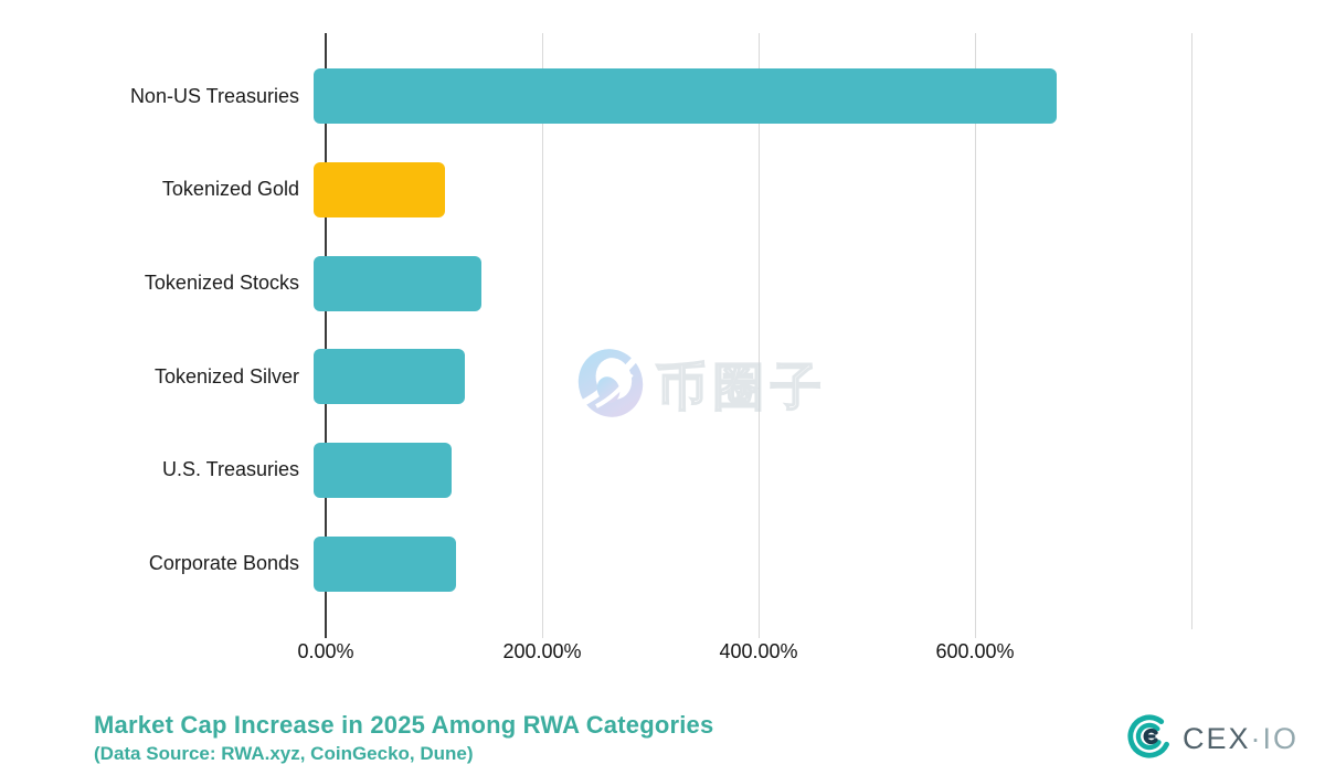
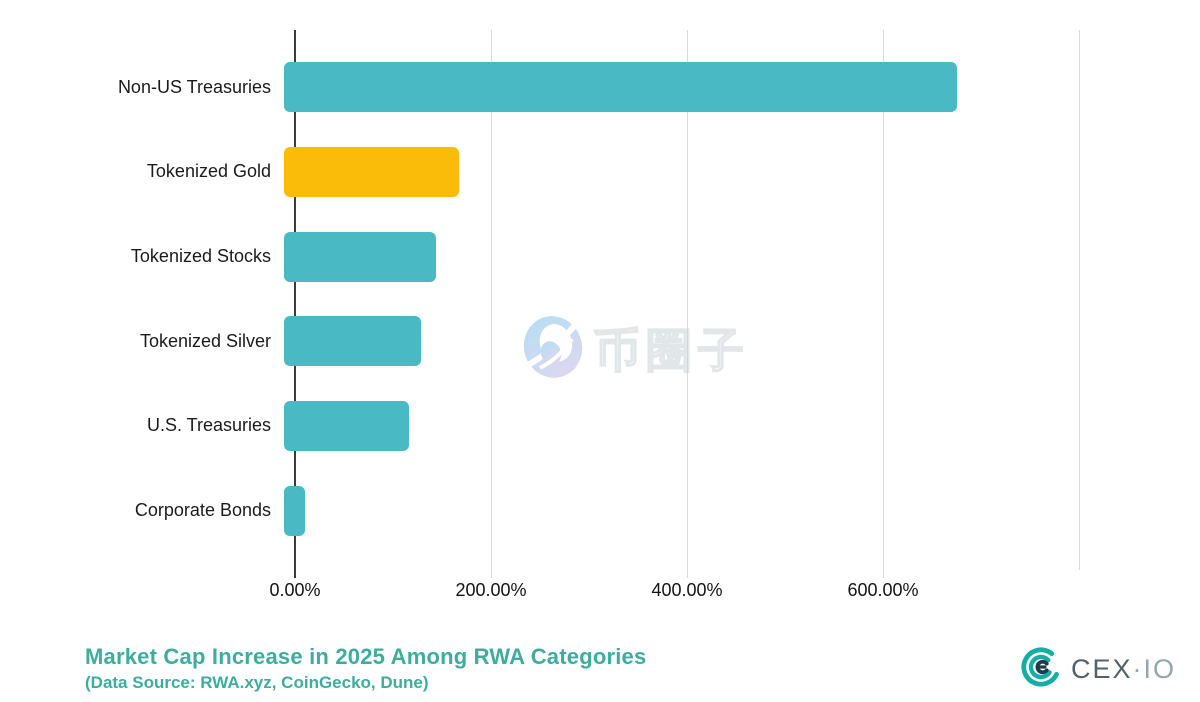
Tokenized Gold: 120% -> 180%
Corporate Bonds: 130% -> 20%
